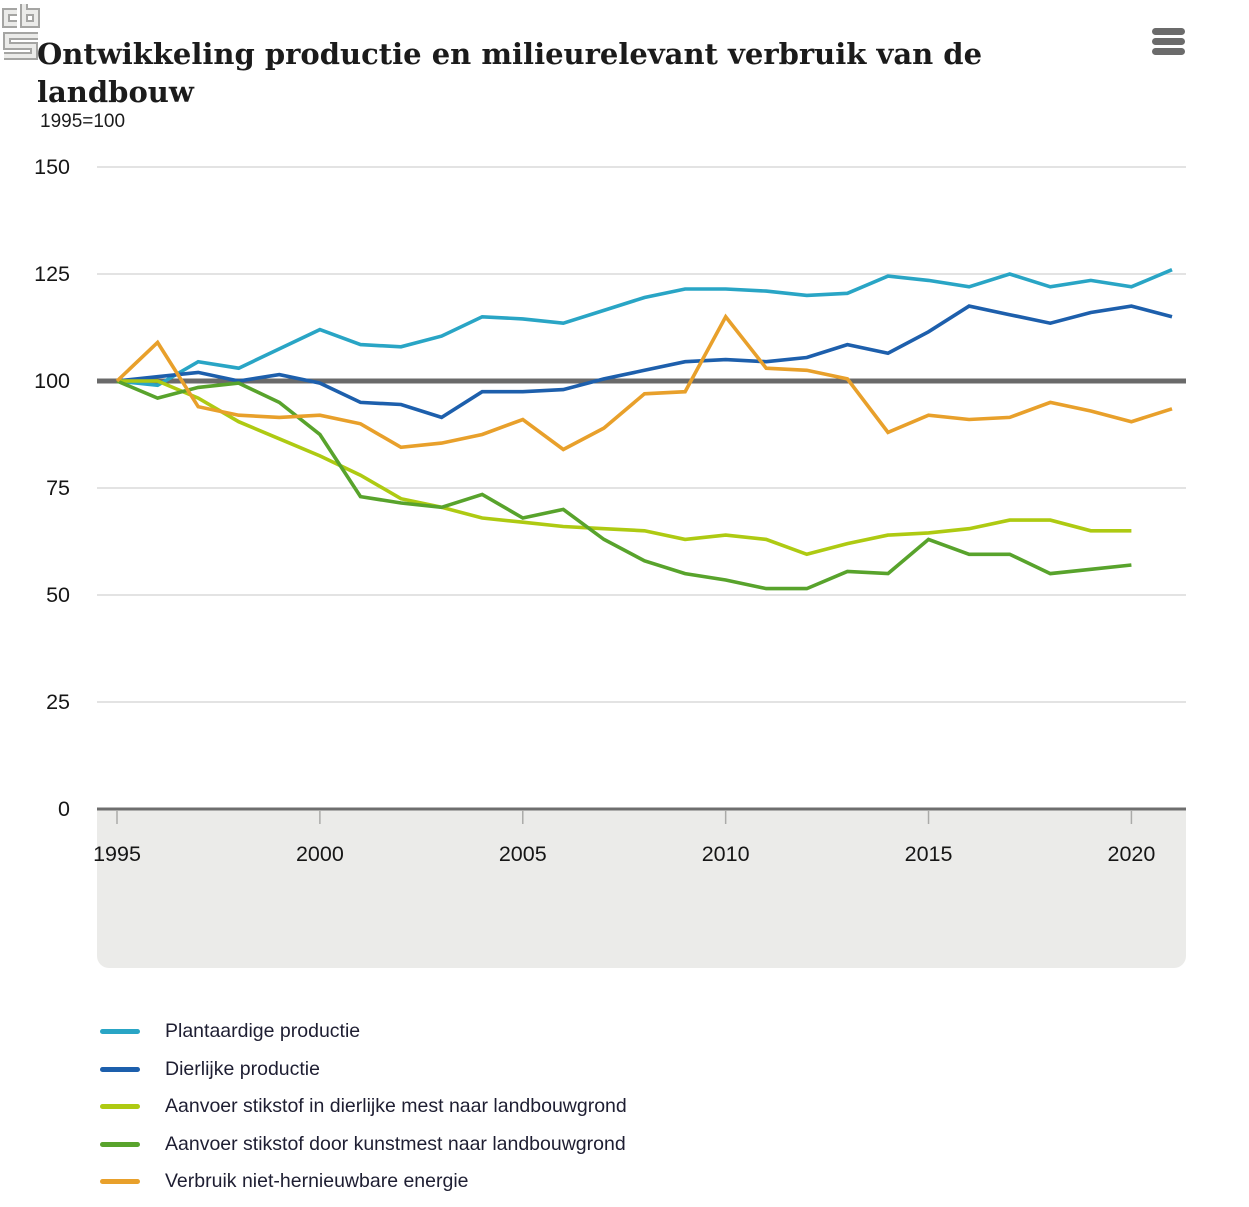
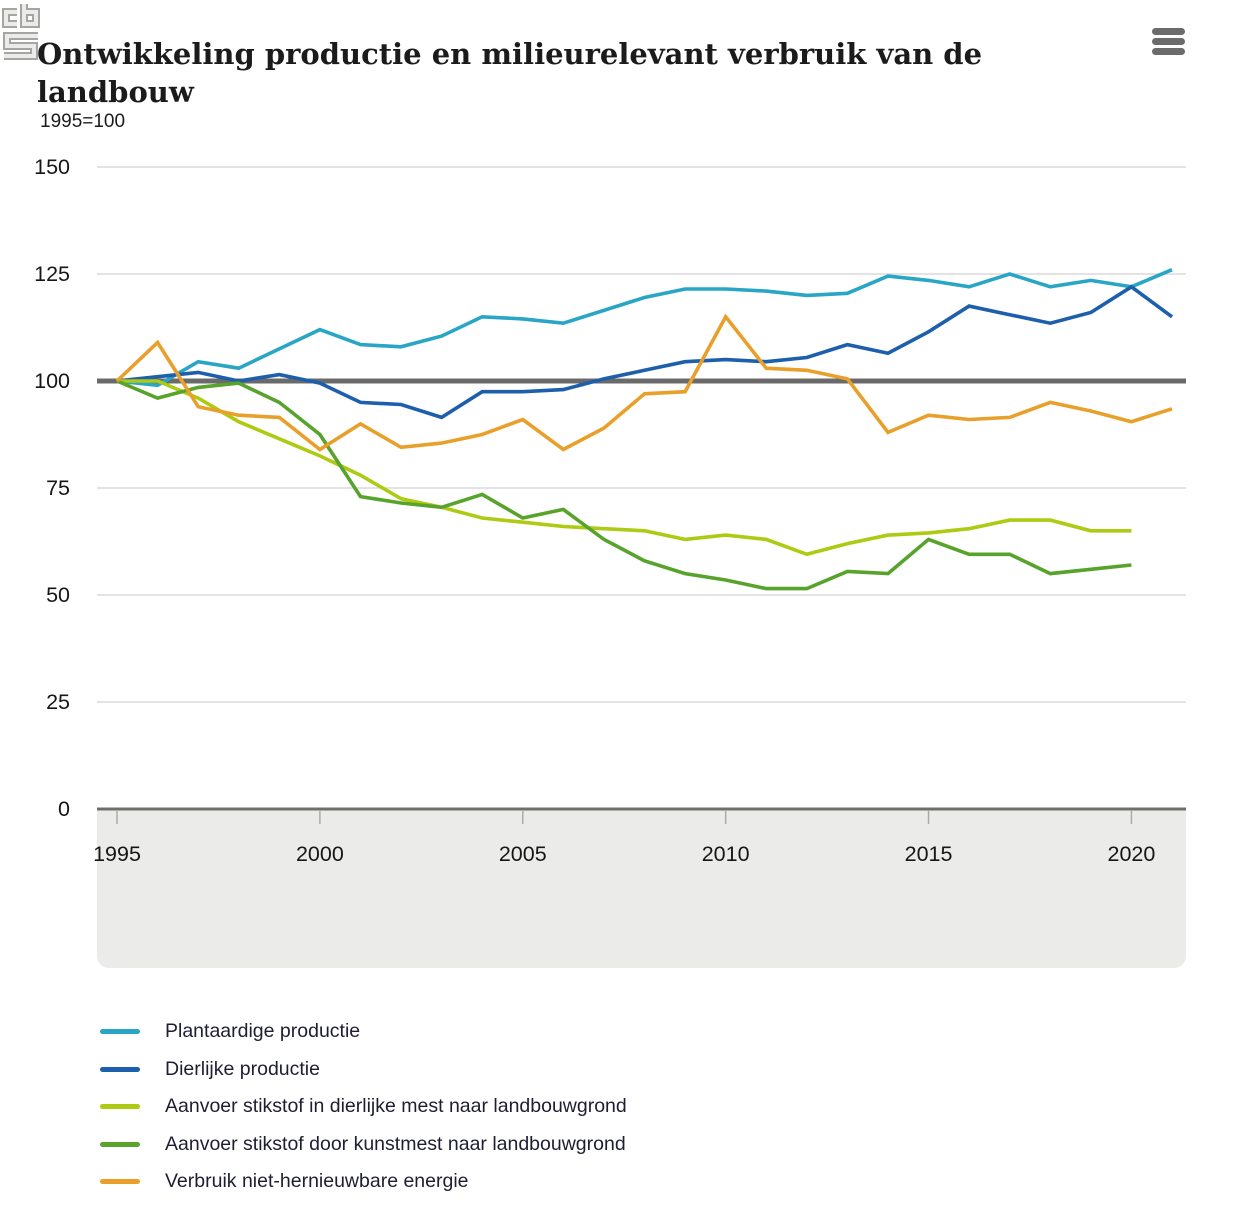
Verbruik niet-hernieuwbare energie/2000: 92 -> 84
Dierlijke productie/2020: 118 -> 122
